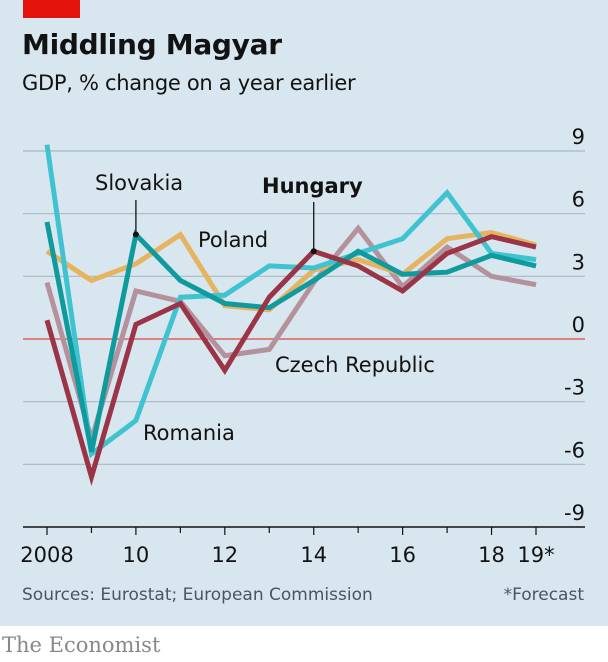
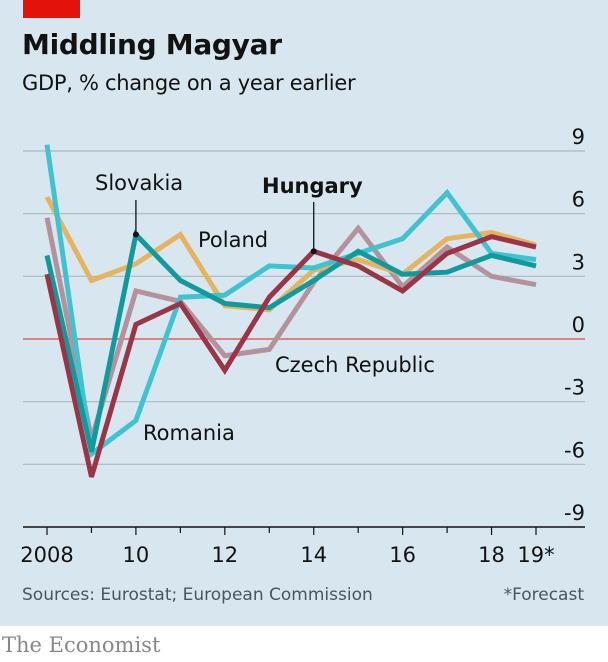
Czech Republic/2008: 2.7 -> 5.8
Poland/2008: 4.2 -> 6.8
Slovakia/2008: 5.6 -> 4.0
Hungary/2008: 0.9 -> 3.1
